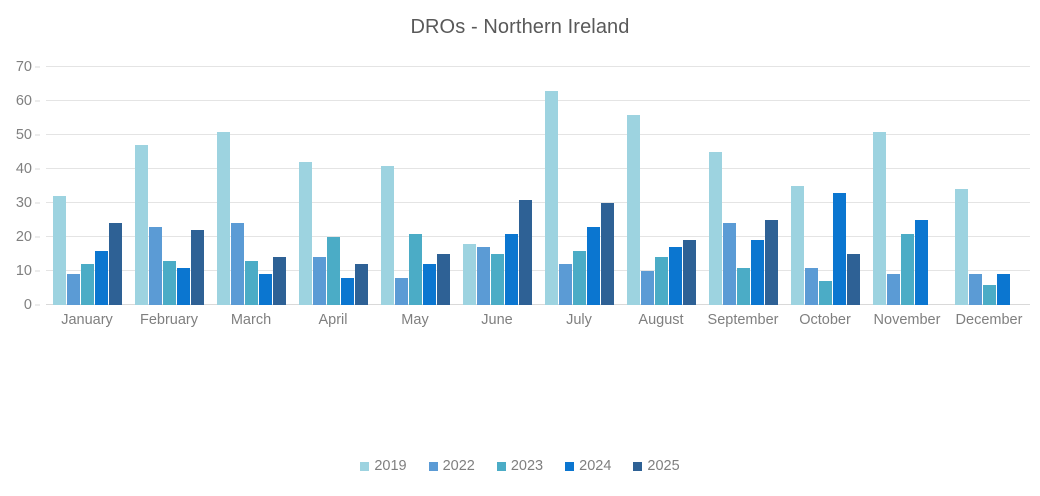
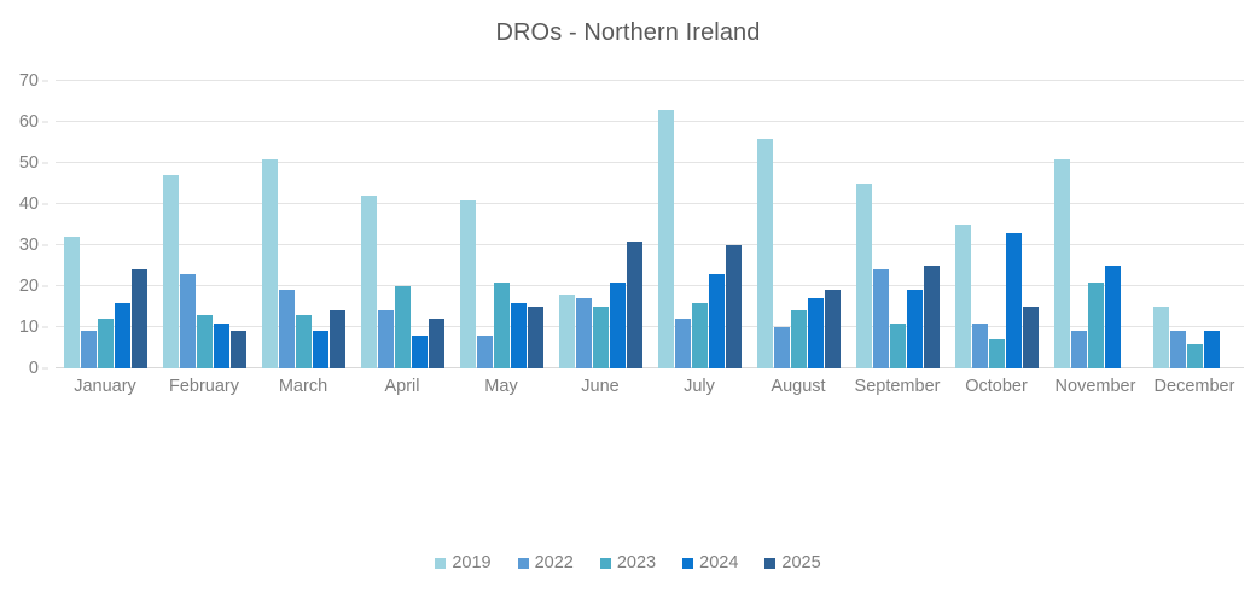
2025/February: 22 -> 9
2022/March: 24 -> 19
2024/May: 12 -> 16
2019/December: 34 -> 15
